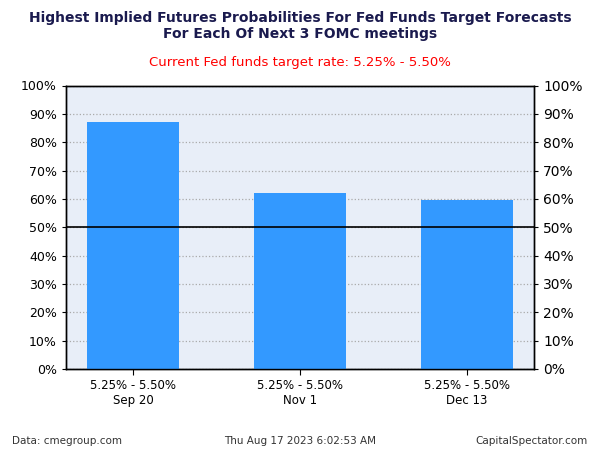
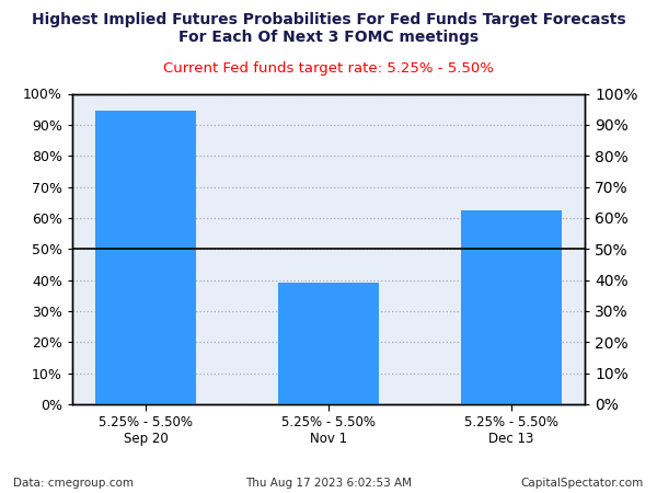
5.25% - 5.50% Sep 20: 87.0% -> 94.5%
5.25% - 5.50% Nov 1: 62.0% -> 39.0%
5.25% - 5.50% Dec 13: 59.5% -> 62.5%
